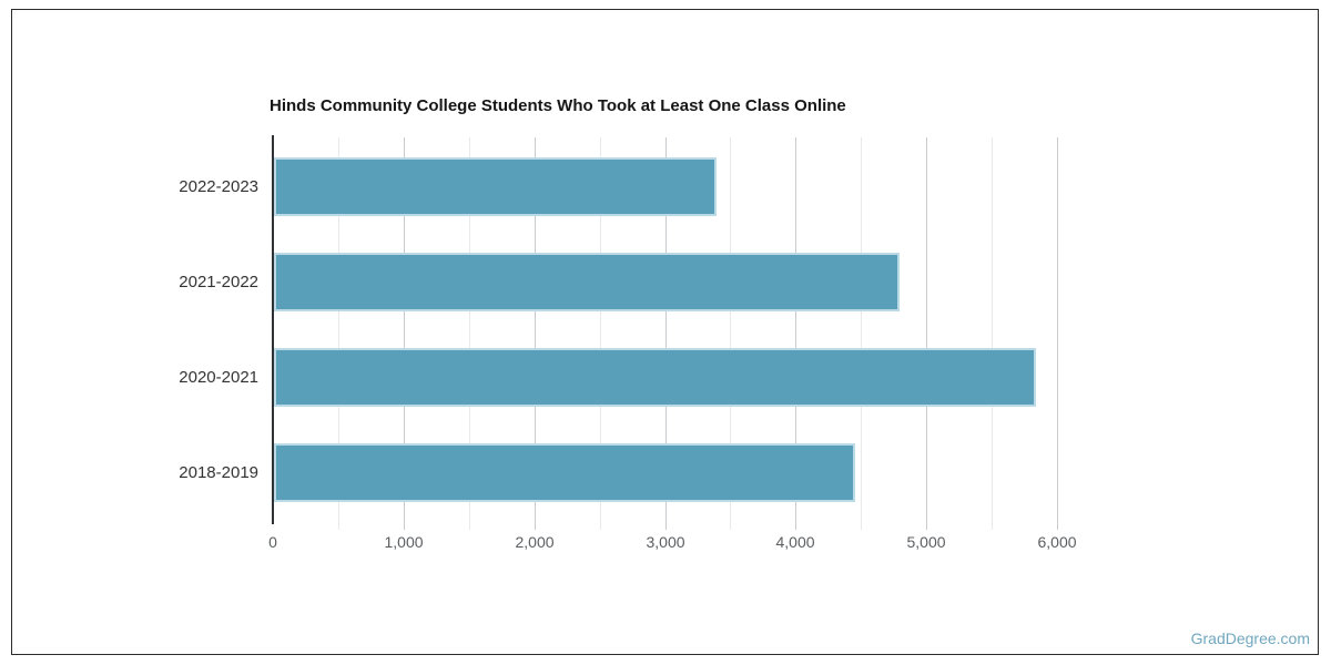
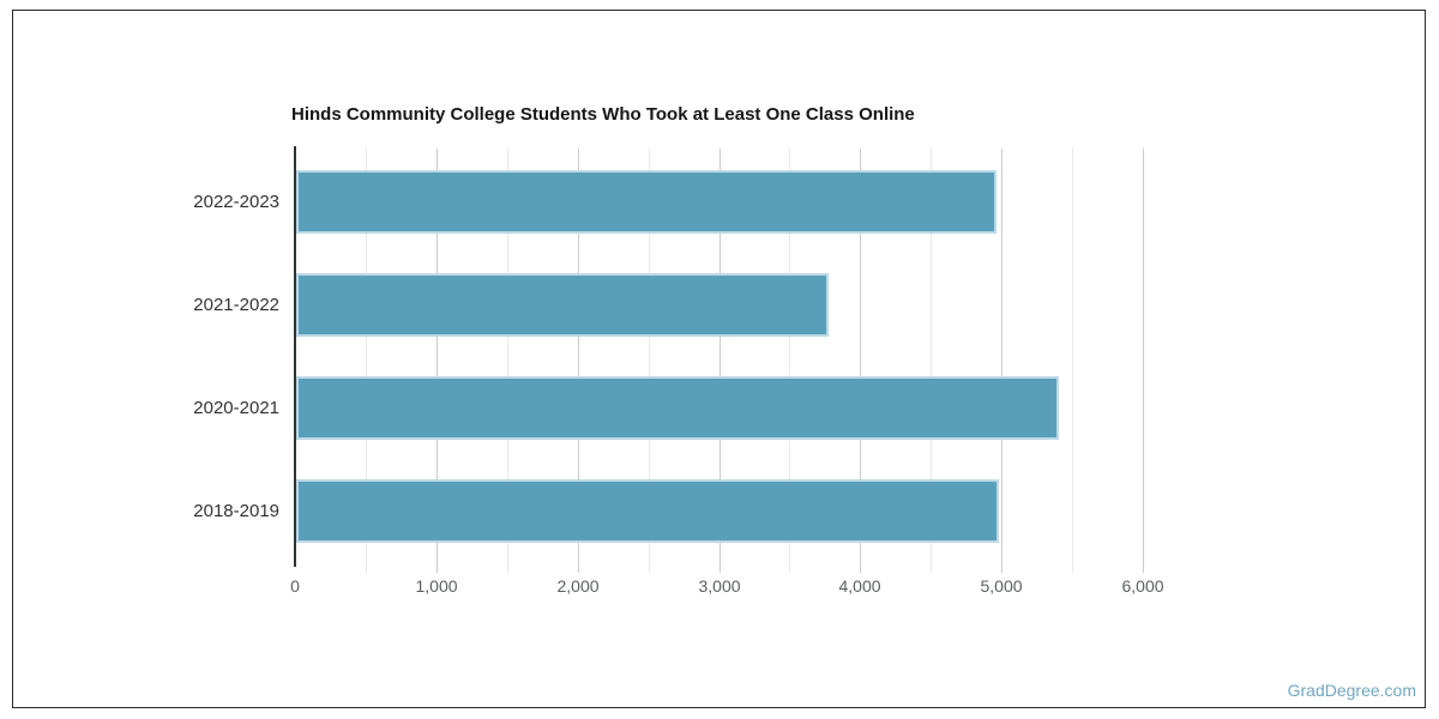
2022-2023: 3390 -> 4960
2021-2022: 4790 -> 3770
2020-2021: 5830 -> 5400
2018-2019: 4450 -> 4970
